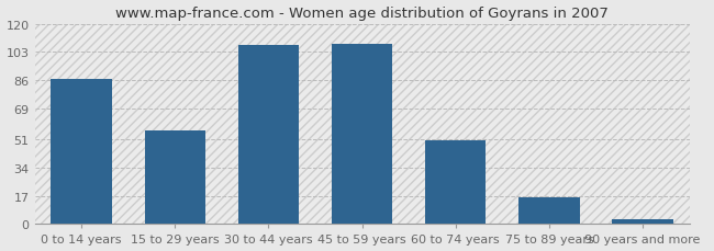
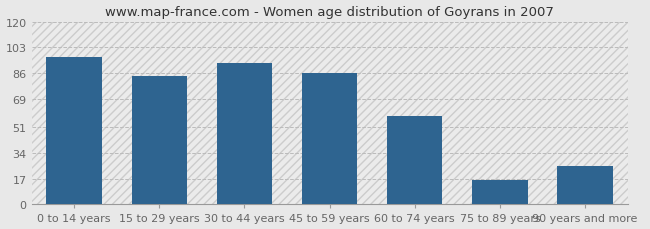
0 to 14 years: 87 -> 97
15 to 29 years: 56 -> 84
30 to 44 years: 107 -> 93
45 to 59 years: 108 -> 86
60 to 74 years: 50 -> 58
90 years and more: 3 -> 25
